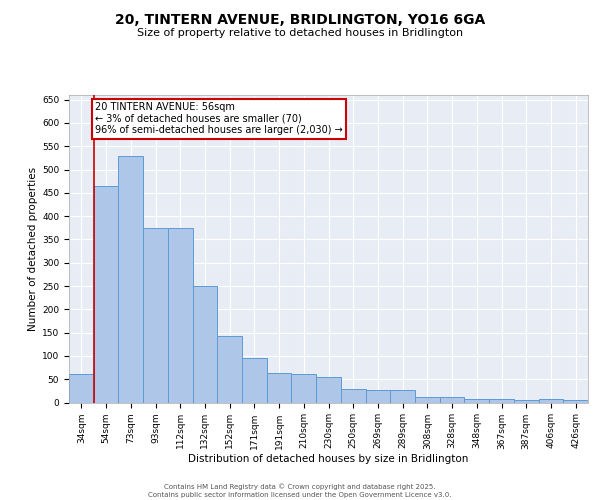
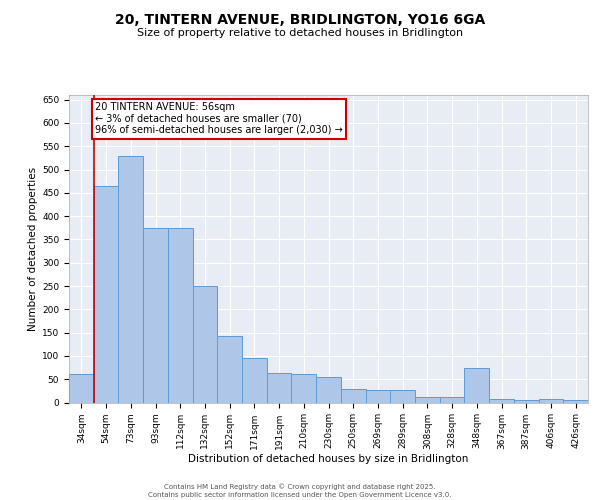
348sqm: 8 -> 75
